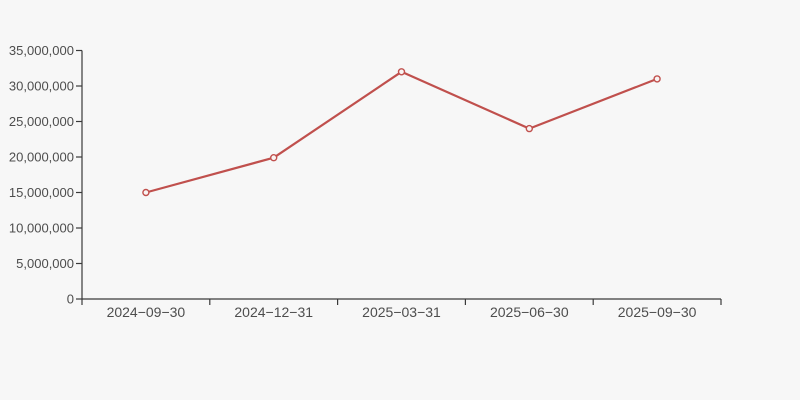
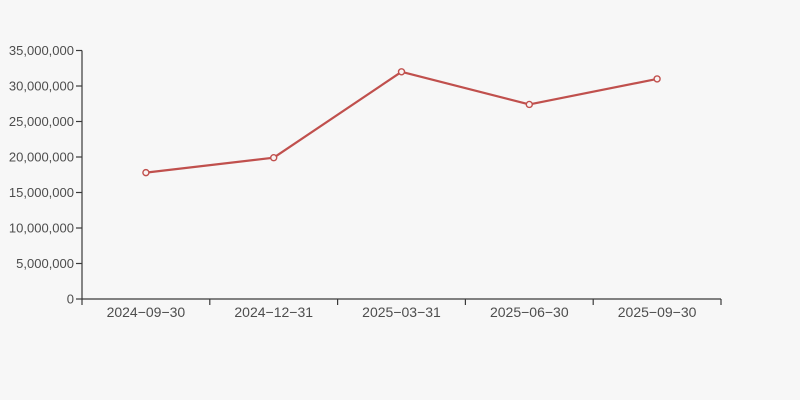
2024−09−30: 15000000 -> 18000000
2025−06−30: 24000000 -> 27000000
